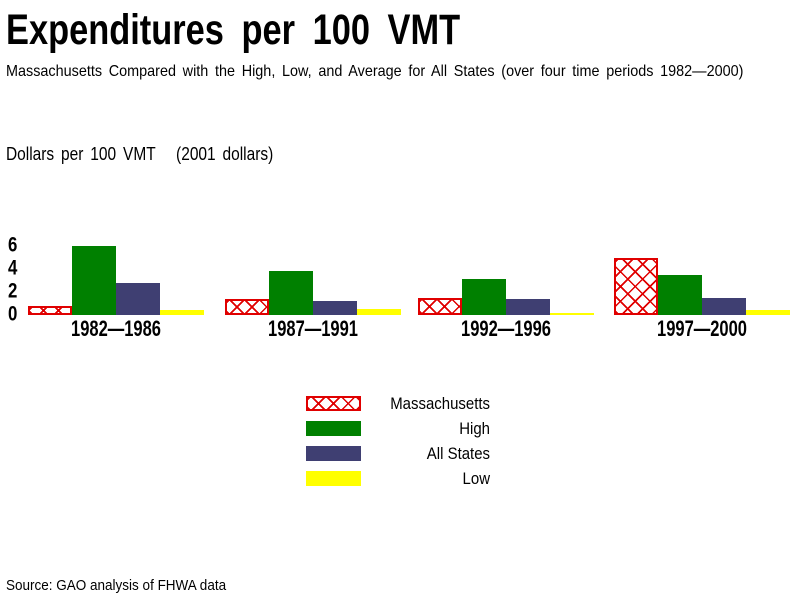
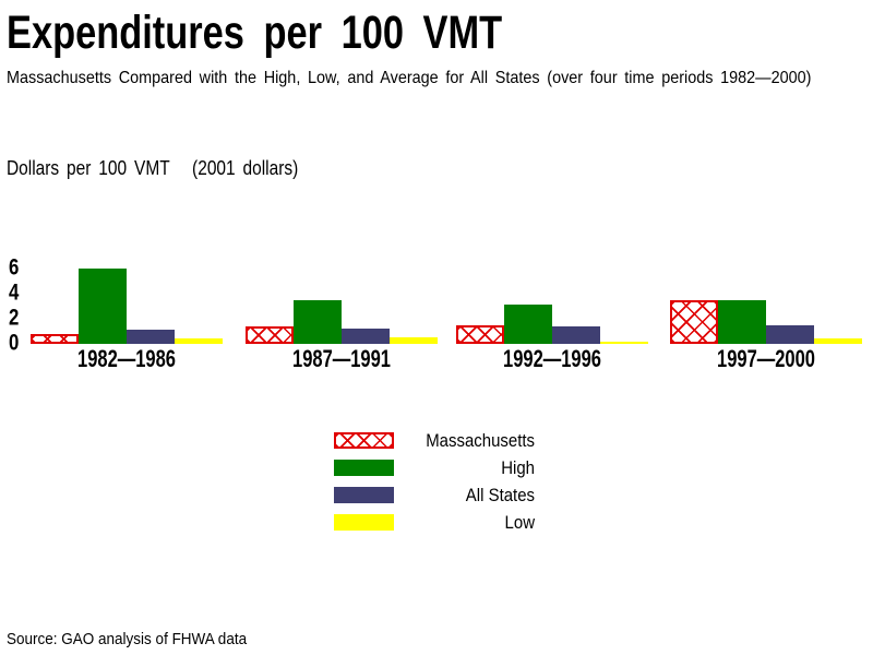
All States/1982—1986: 2.8 -> 1.1
High/1987—1991: 3.8 -> 3.5
Massachusetts/1997—2000: 5.0 -> 3.5
